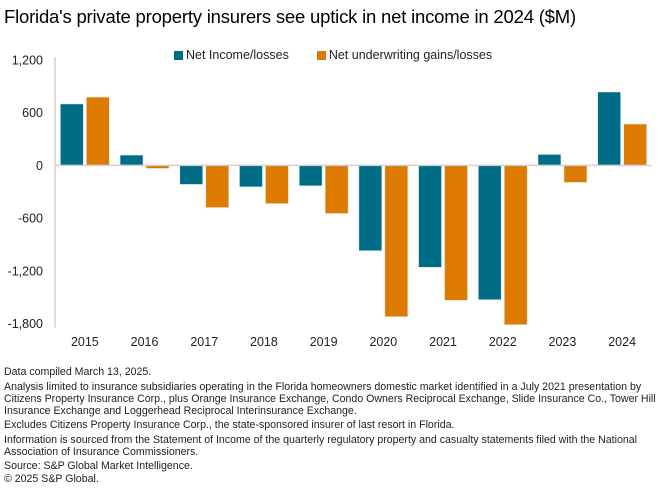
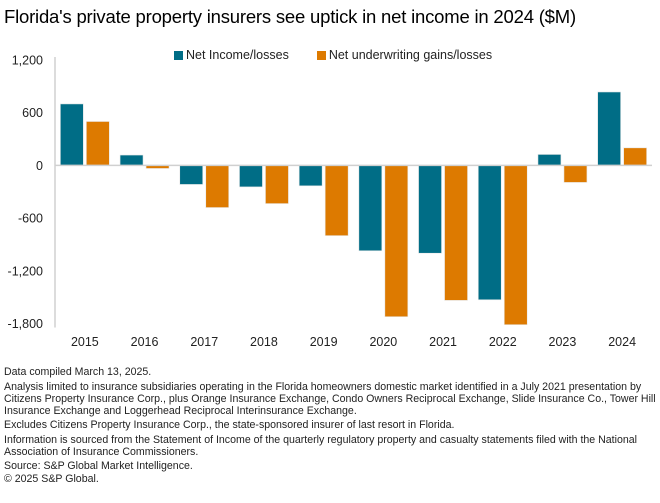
Net underwriting gains/losses/2015: 800 -> 500
Net underwriting gains/losses/2019: -500 -> -800
Net Income/losses/2021: -1200 -> -1000
Net underwriting gains/losses/2024: 500 -> 200
